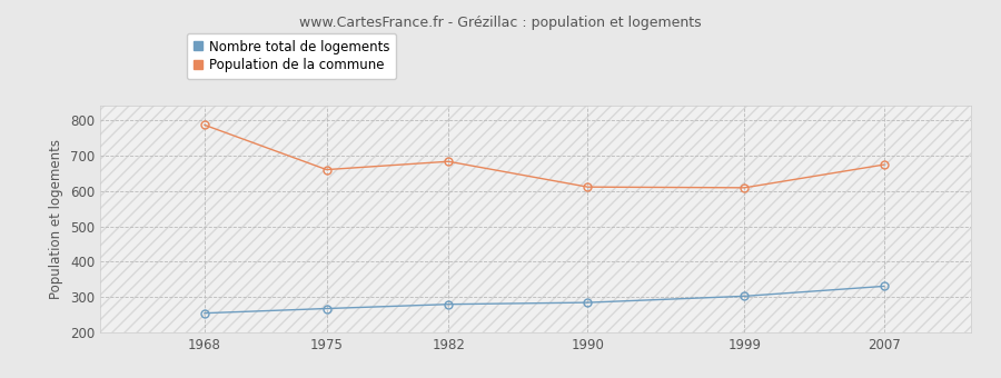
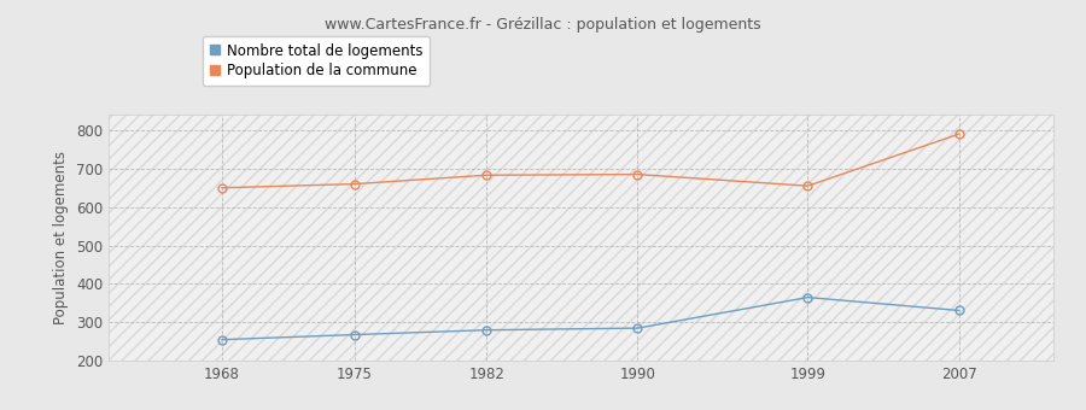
Population de la commune/1968: 786 -> 650
Population de la commune/1990: 611 -> 685
Nombre total de logements/1999: 303 -> 365
Population de la commune/1999: 609 -> 655
Population de la commune/2007: 674 -> 790
